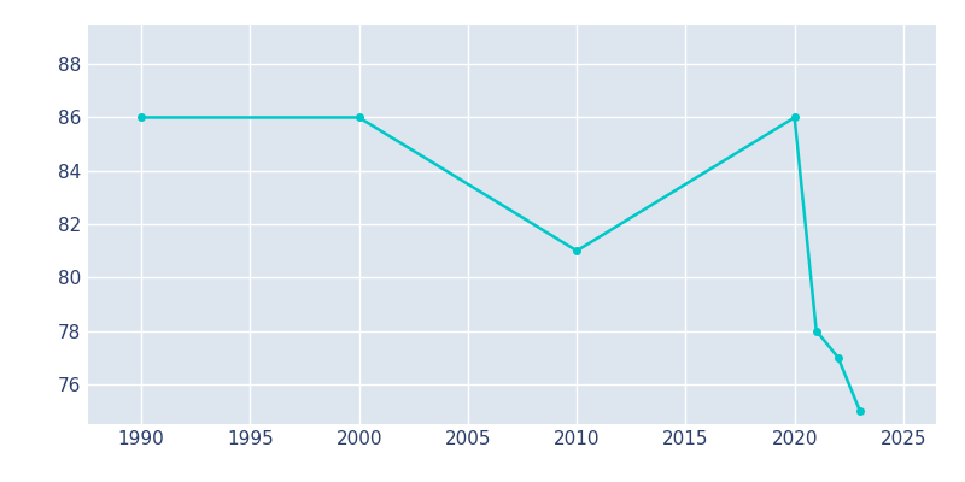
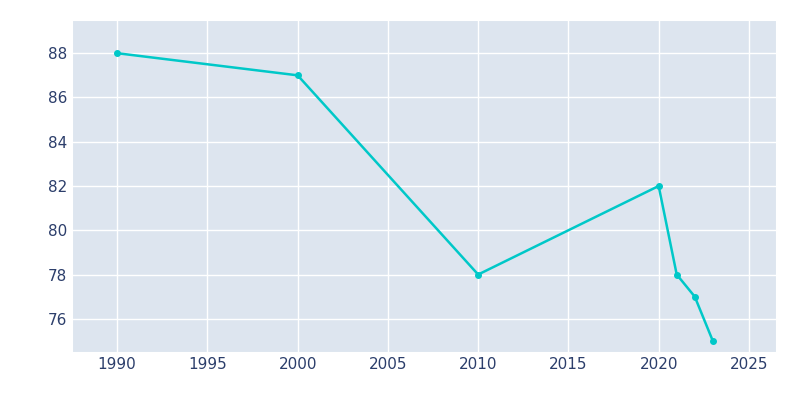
1990: 86 -> 88
2000: 86 -> 87
2010: 81 -> 78
2020: 86 -> 82
